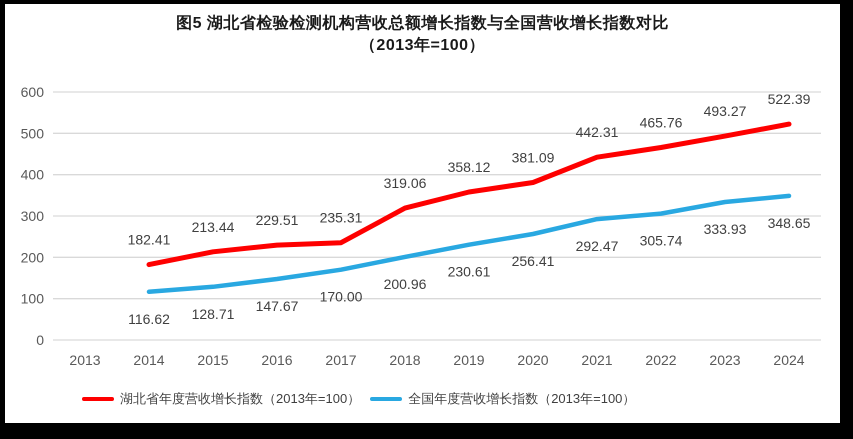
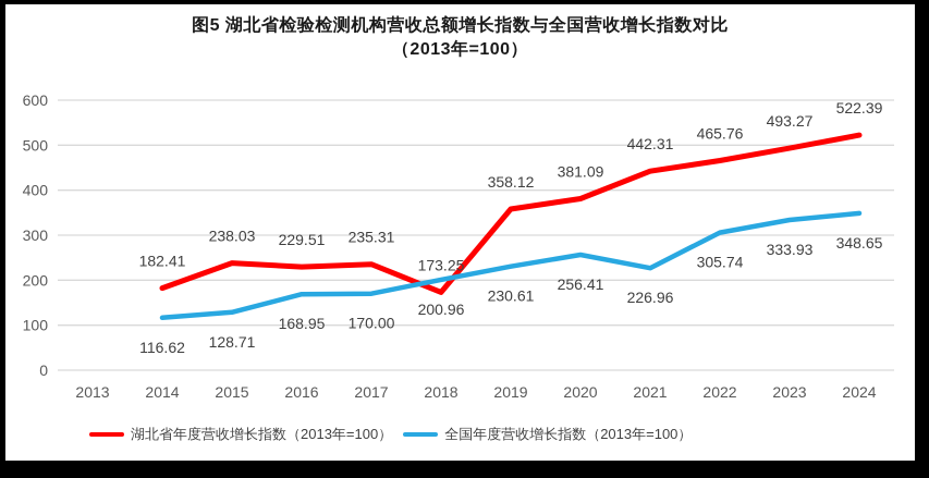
湖北省年度营收增长指数（2013年=100）/2015: 213.44 -> 238.03
全国年度营收增长指数（2013年=100）/2016: 147.67 -> 168.95
湖北省年度营收增长指数（2013年=100）/2018: 319.06 -> 173.25
全国年度营收增长指数（2013年=100）/2021: 292.47 -> 226.96
